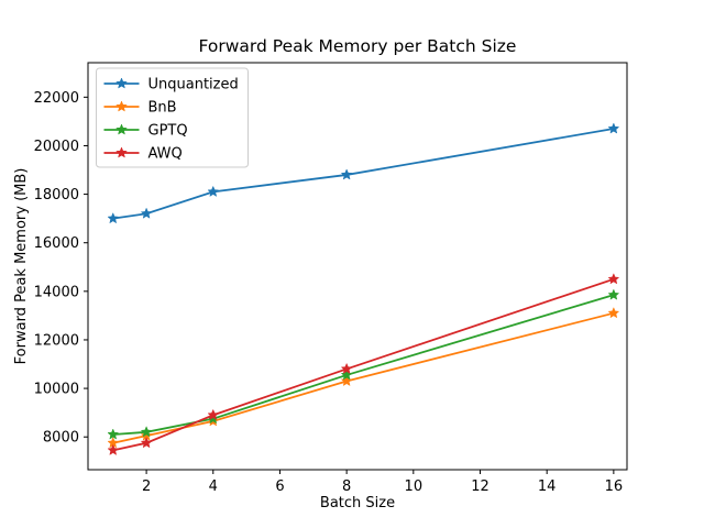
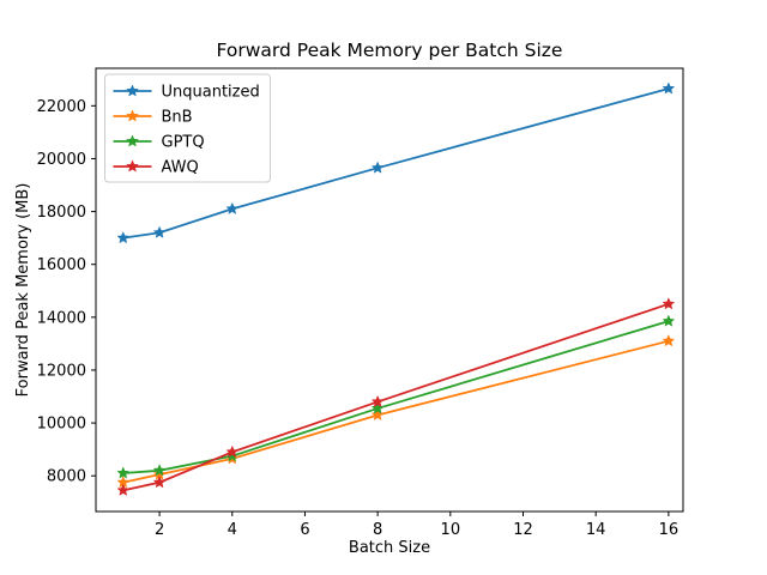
Unquantized/8: 18800 -> 19600
Unquantized/16: 20700 -> 22600
